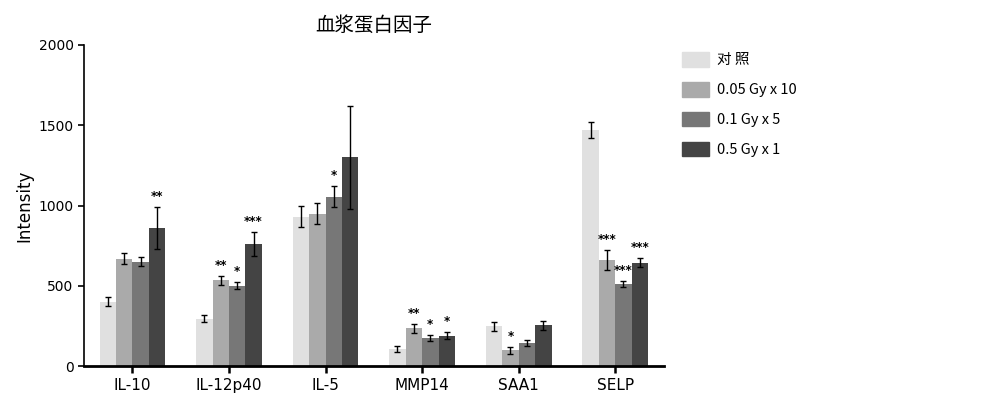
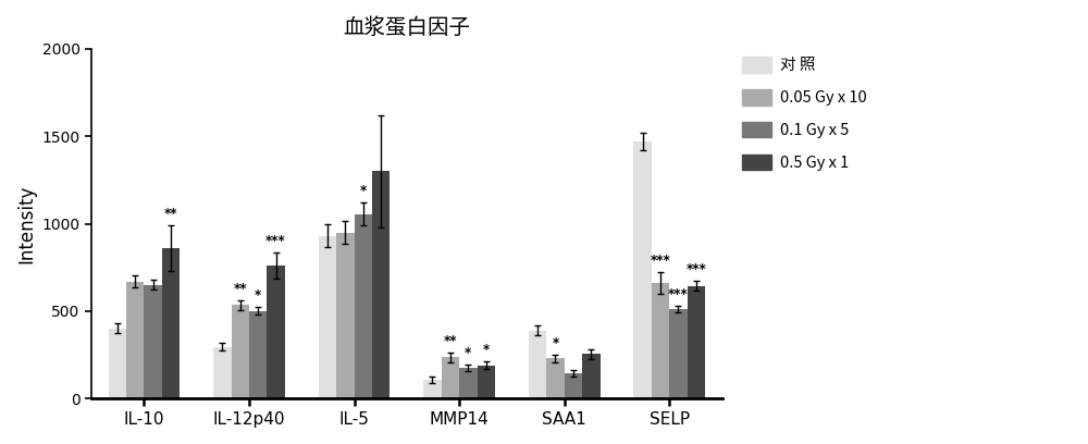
对 照/SAA1: 250 -> 390
0.05 Gy x 10/SAA1: 100 -> 230
